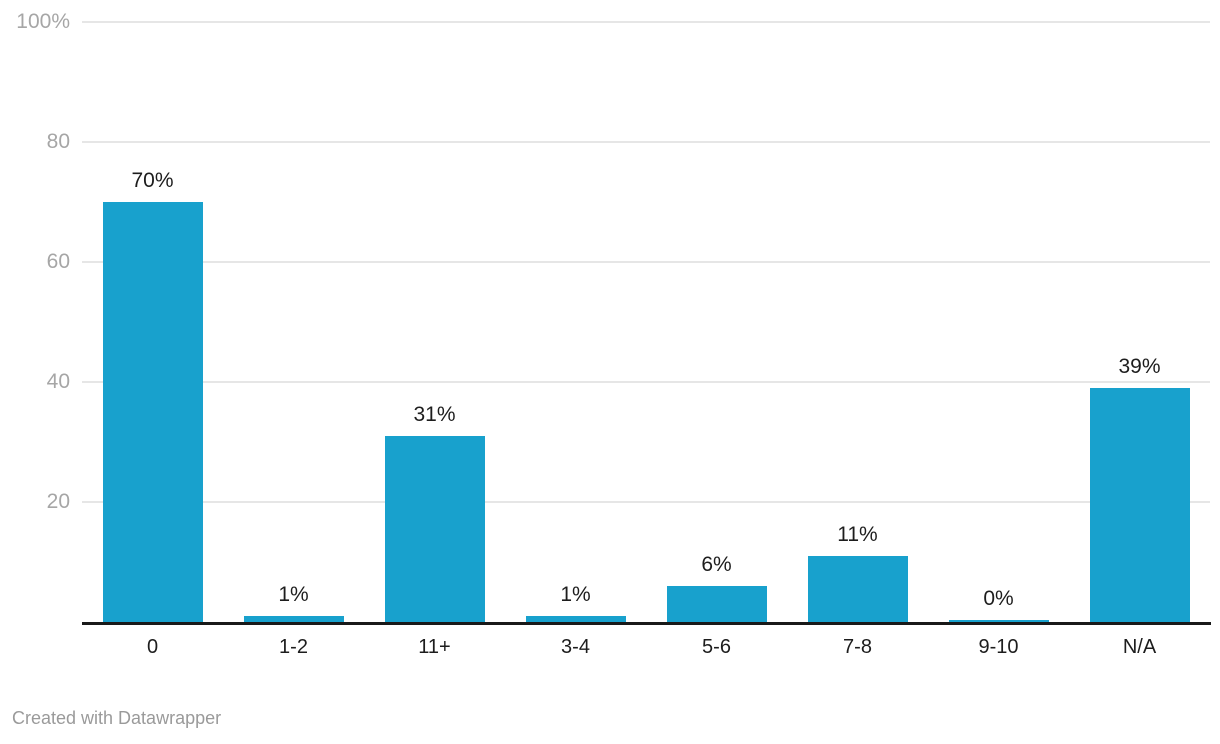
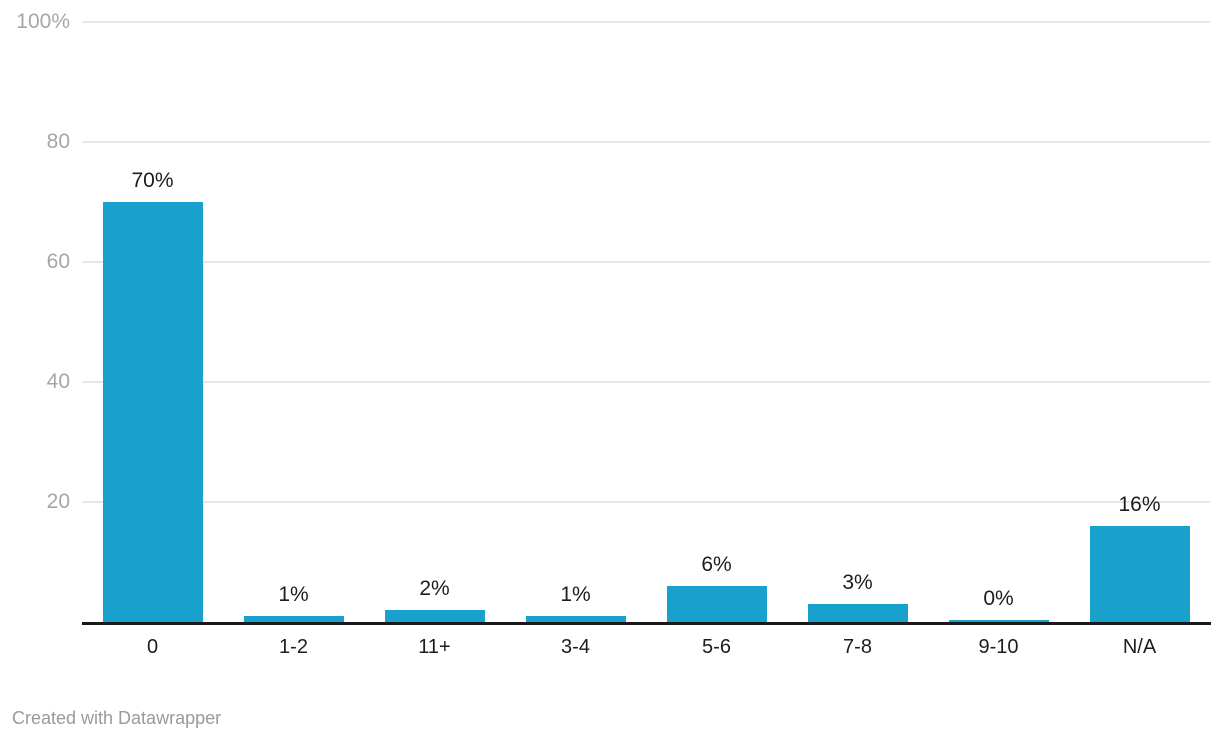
11+: 31% -> 2%
7-8: 11% -> 3%
N/A: 39% -> 16%
